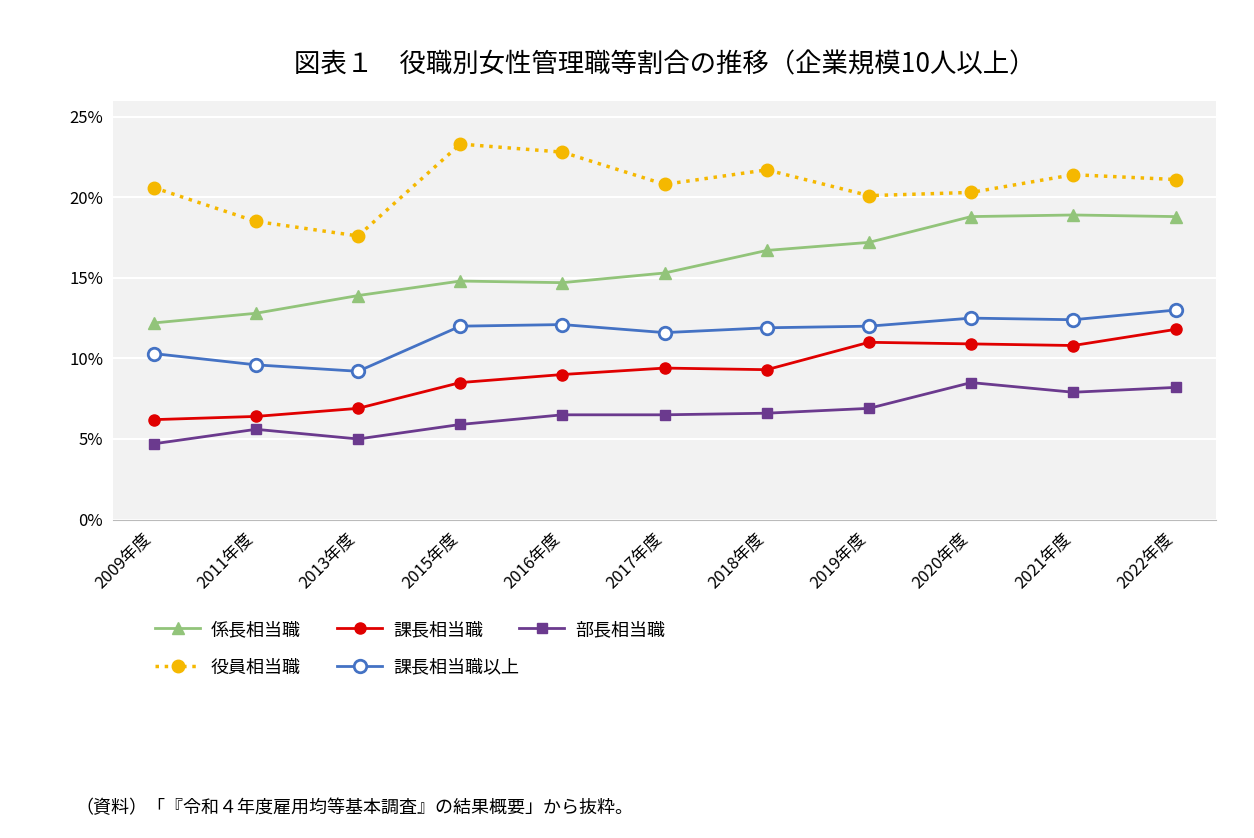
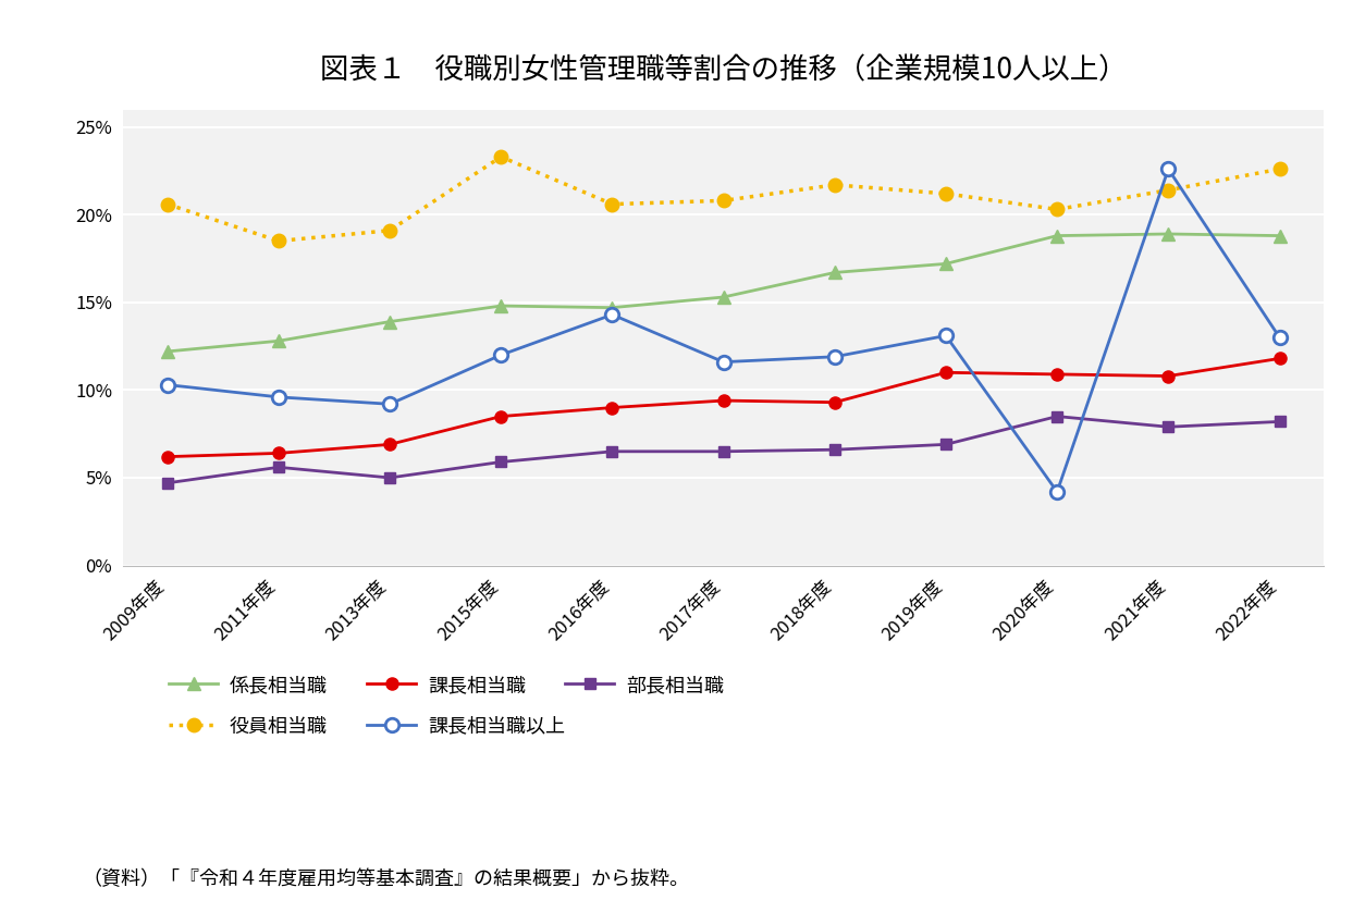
役員相当職/2013年度: 17.6% -> 19.1%
役員相当職/2016年度: 22.8% -> 20.6%
課長相当職以上/2016年度: 12.1% -> 14.3%
役員相当職/2019年度: 20.1% -> 21.2%
課長相当職以上/2019年度: 12.0% -> 13.1%
課長相当職以上/2020年度: 12.5% -> 4.2%
課長相当職以上/2021年度: 12.4% -> 22.6%
役員相当職/2022年度: 21.1% -> 22.6%
